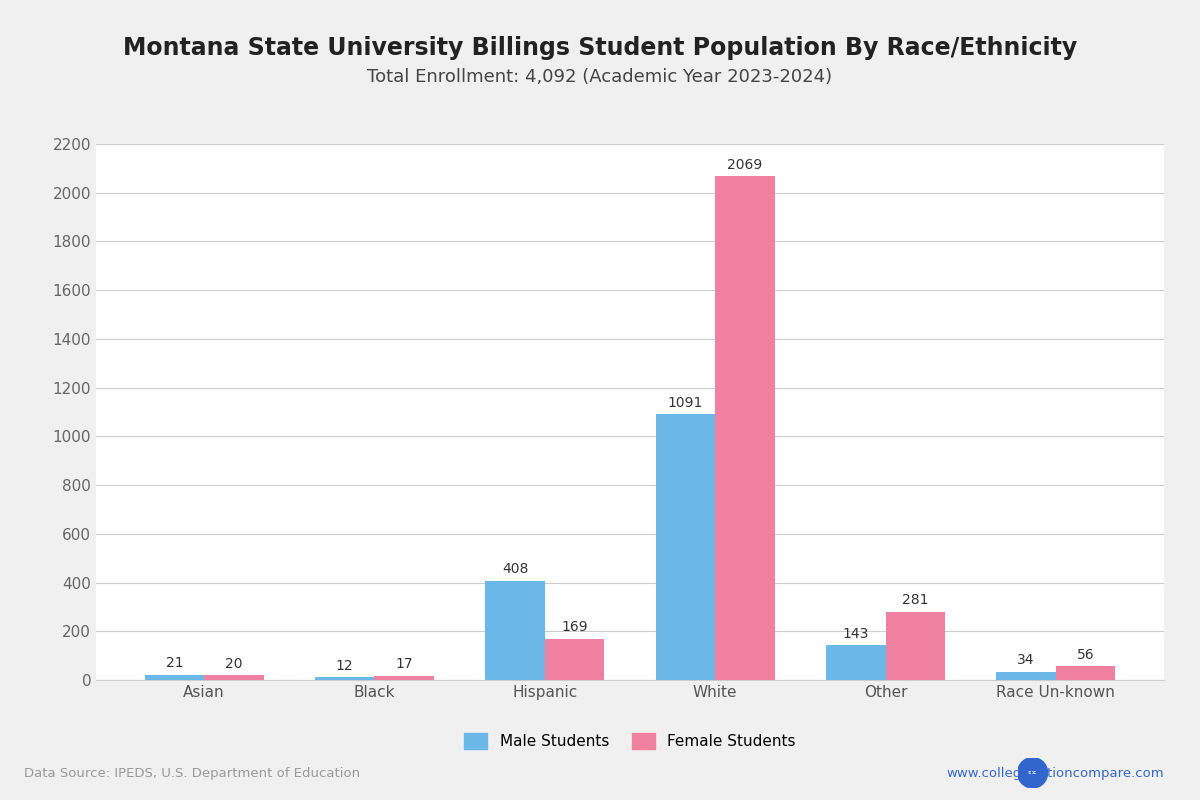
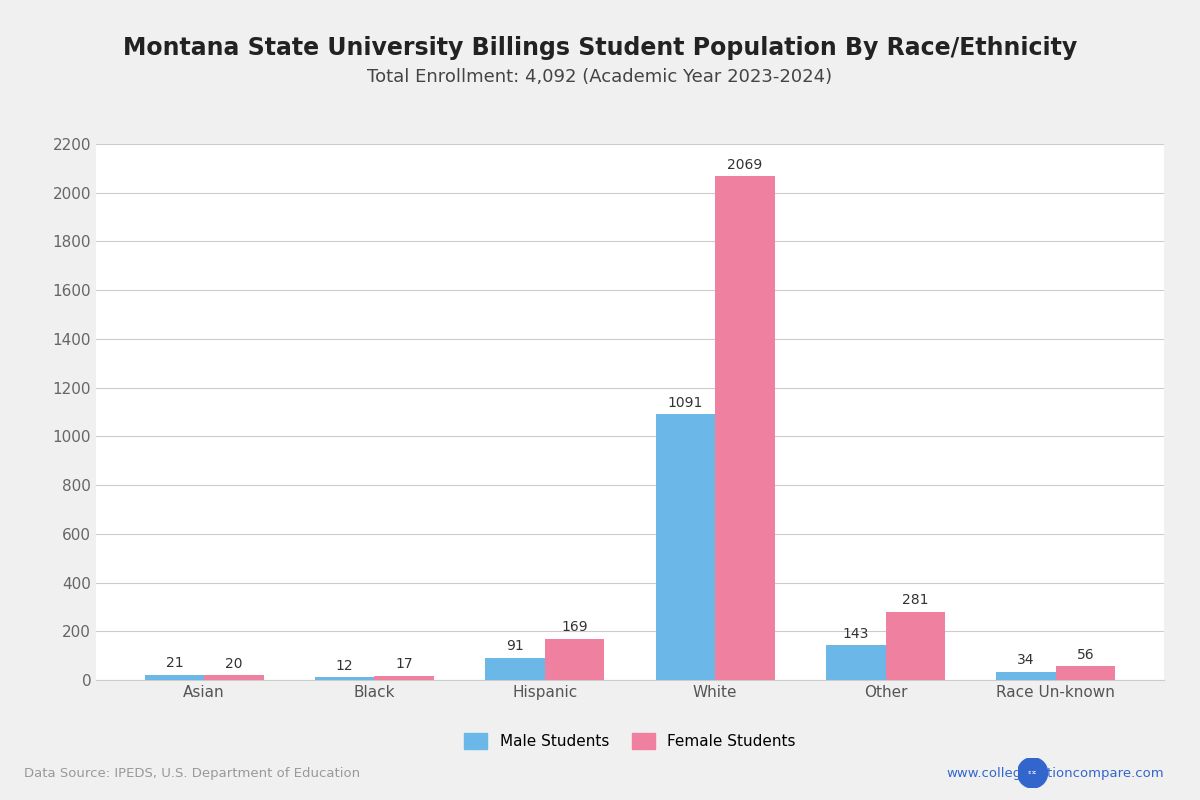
Male Students/Hispanic: 408 -> 91
